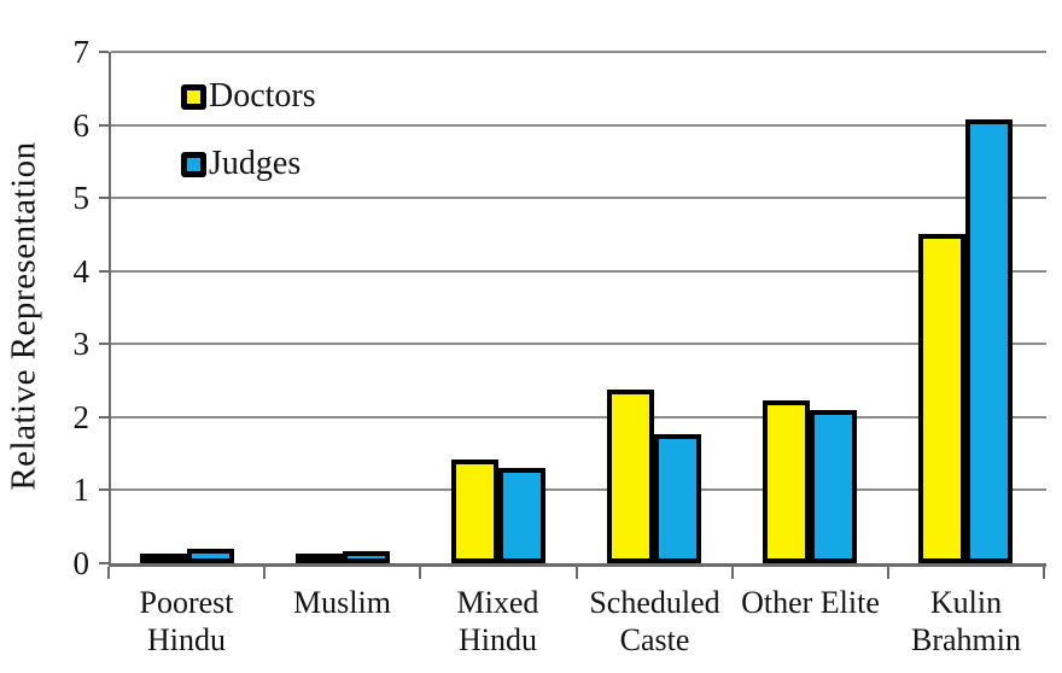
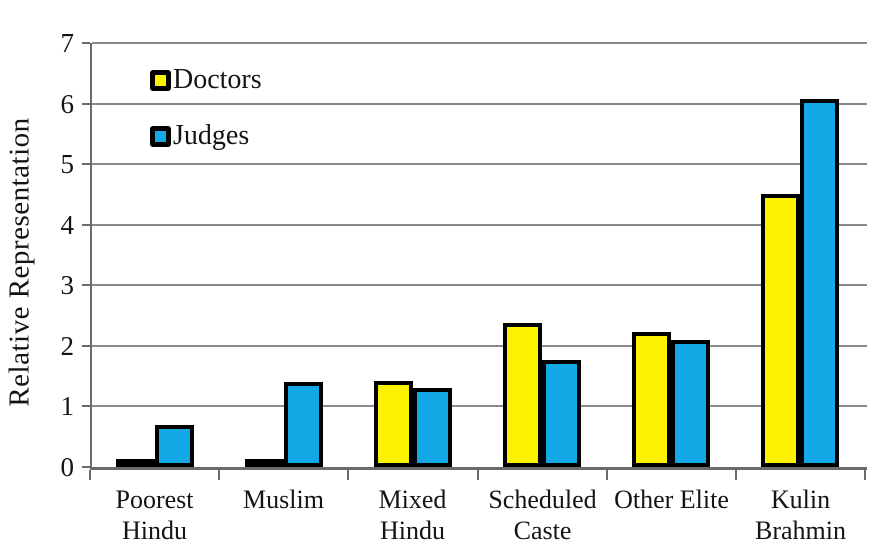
Judges/Poorest Hindu: 0.2 -> 0.7
Judges/Muslim: 0.2 -> 1.4
